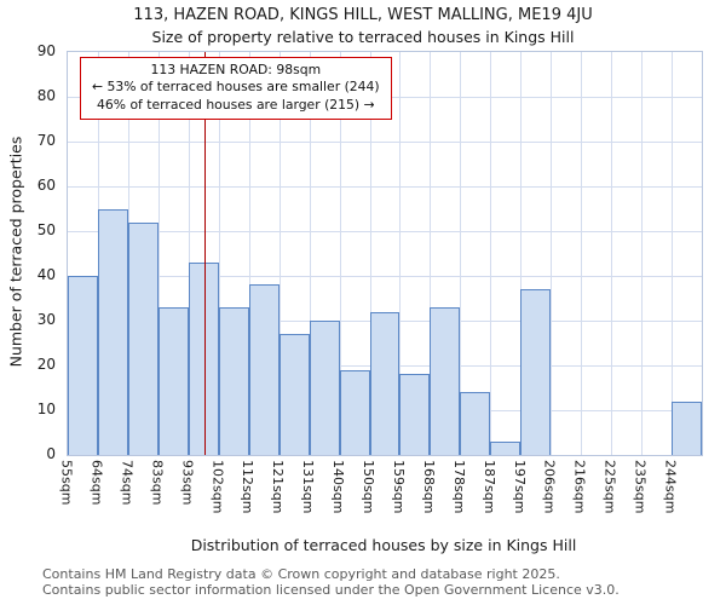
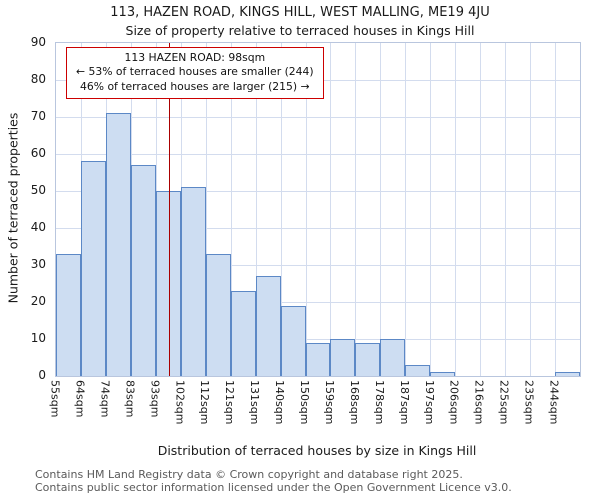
55sqm: 40 -> 33
64sqm: 55 -> 58
74sqm: 52 -> 71
83sqm: 33 -> 57
93sqm: 43 -> 50
102sqm: 33 -> 51
112sqm: 38 -> 33
121sqm: 27 -> 23
131sqm: 30 -> 27
150sqm: 32 -> 9
159sqm: 18 -> 10
168sqm: 33 -> 9
178sqm: 14 -> 10
197sqm: 37 -> 1
244sqm: 12 -> 1
